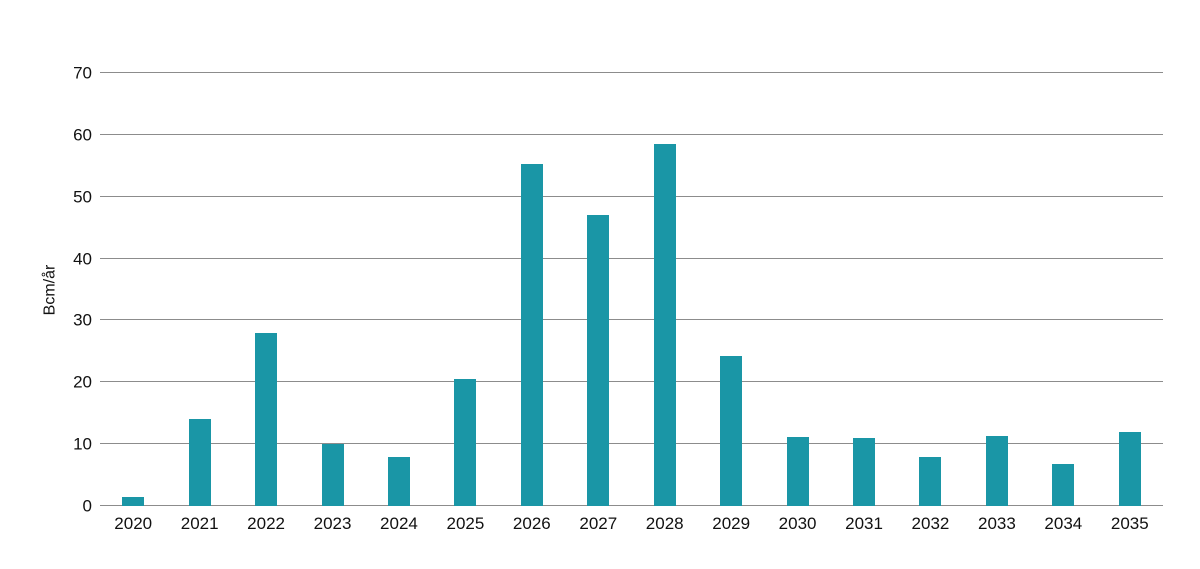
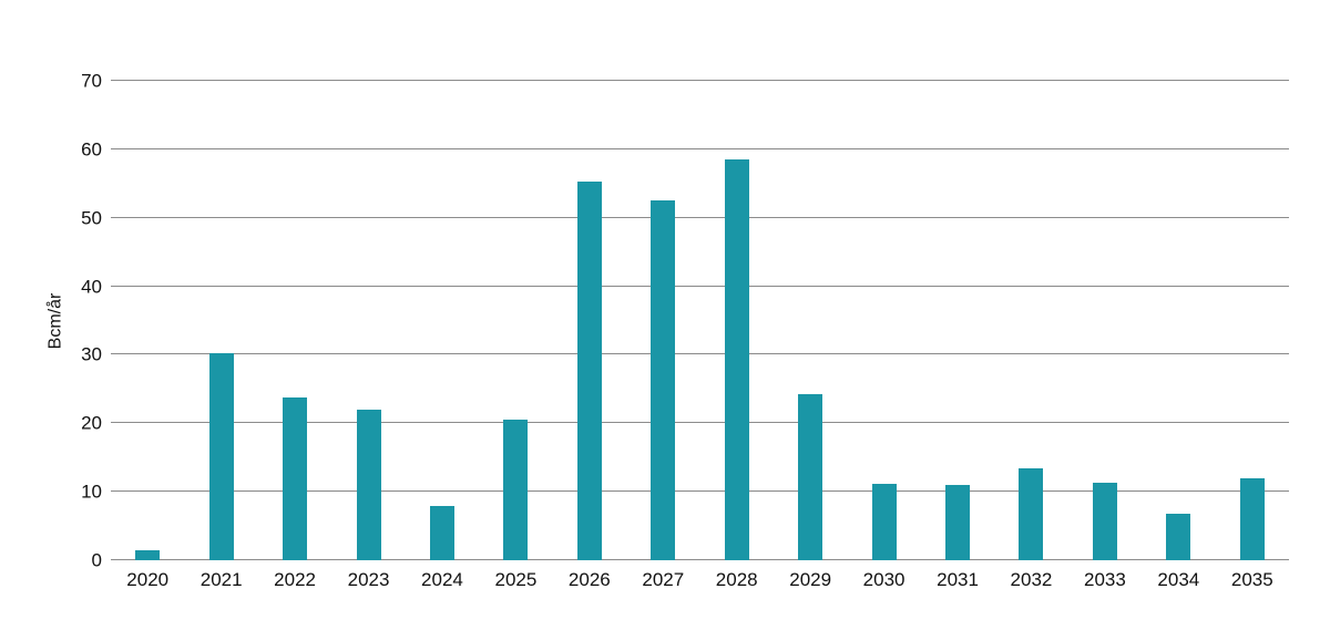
2021: 14 -> 30
2022: 28 -> 24
2023: 10 -> 22
2027: 47 -> 53
2032: 8 -> 14
